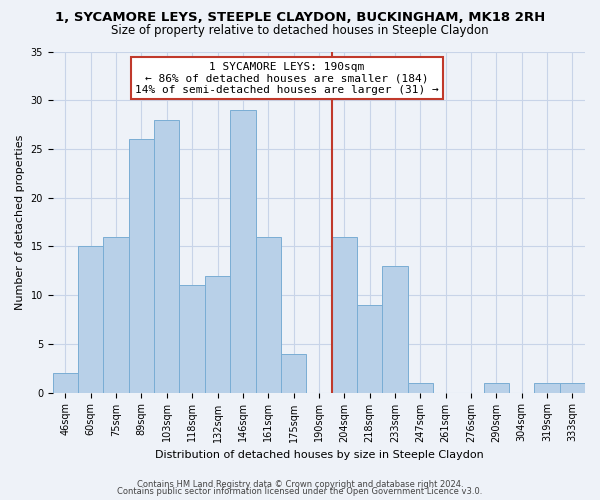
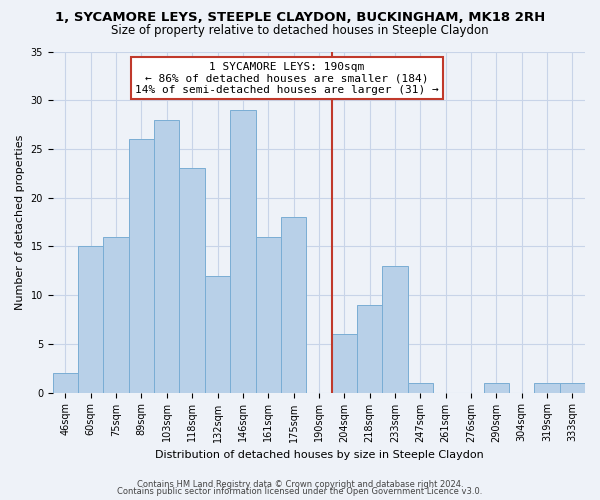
118sqm: 11 -> 23
175sqm: 4 -> 18
204sqm: 16 -> 6
